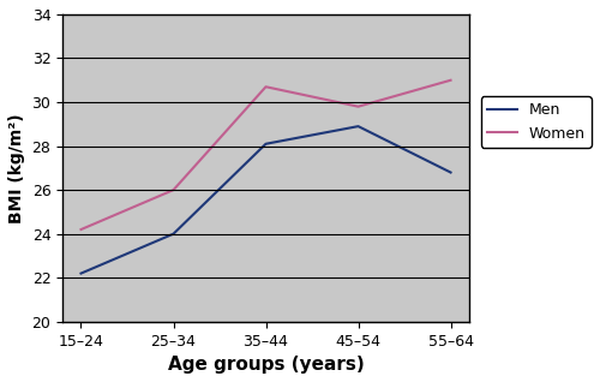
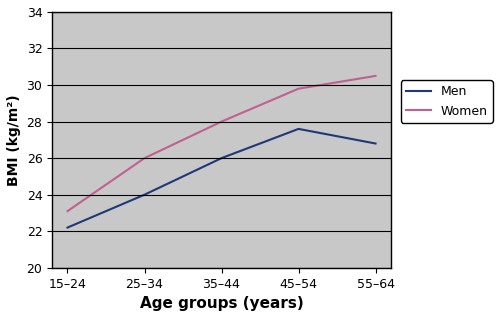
Women/15–24: 24.2 -> 23.1
Men/35–44: 28.1 -> 26.0
Women/35–44: 30.7 -> 28.0
Men/45–54: 28.9 -> 27.6
Women/55–64: 31.0 -> 30.5
